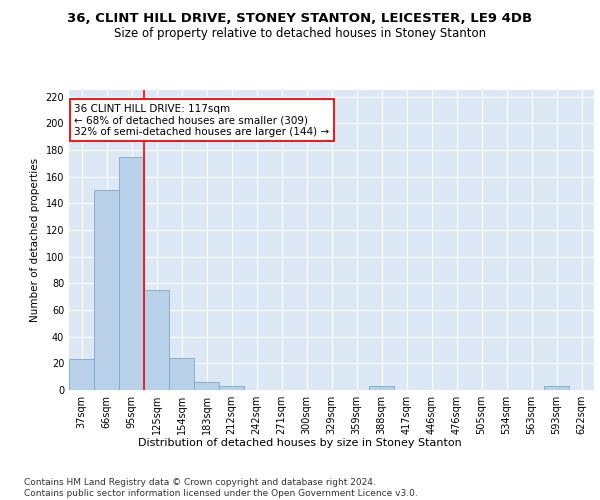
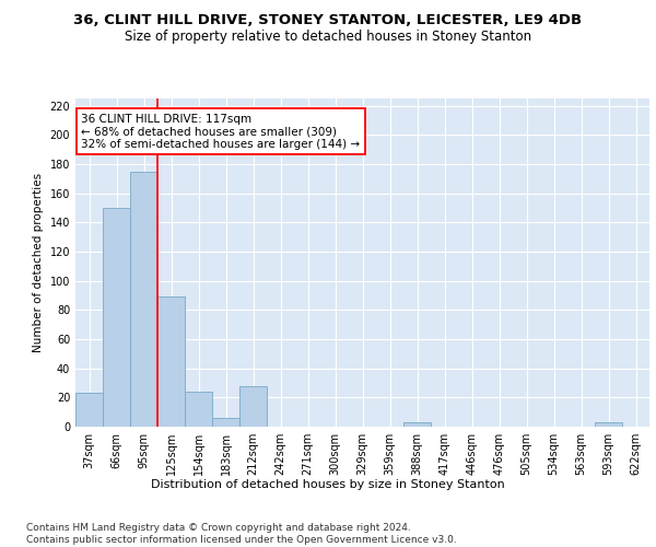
125sqm: 75 -> 89
212sqm: 3 -> 28
